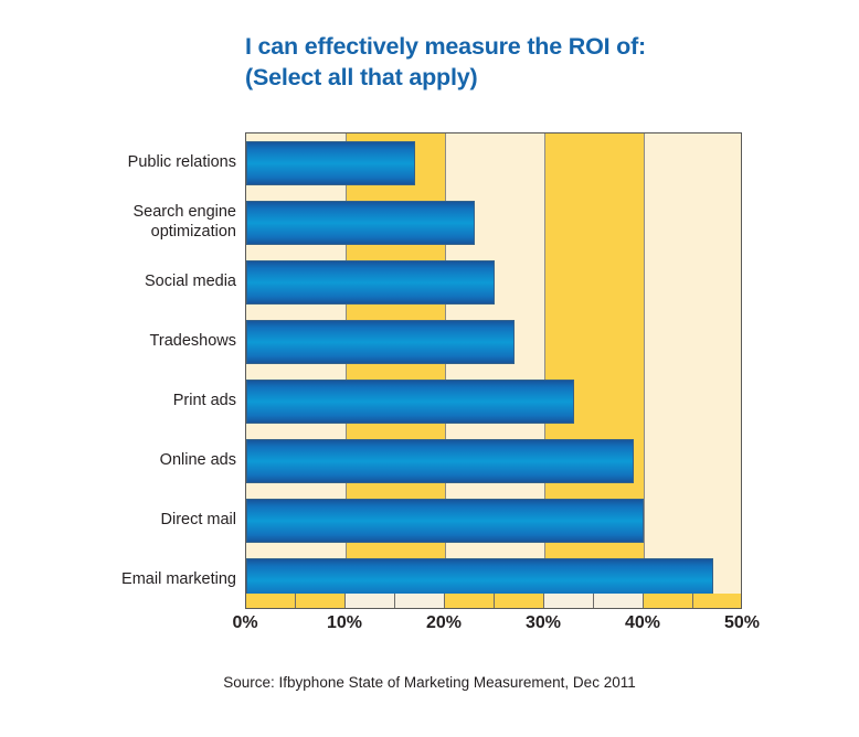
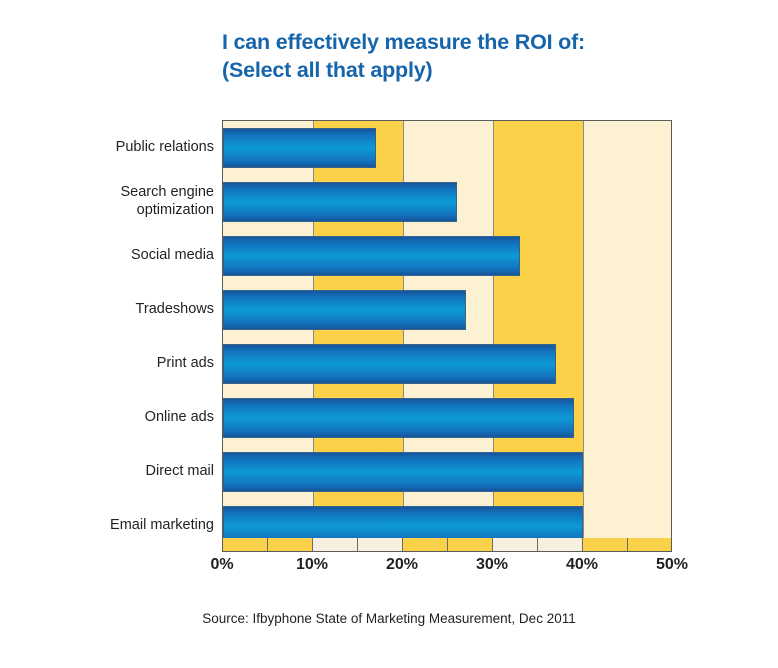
Search engine optimization: 23% -> 26%
Social media: 25% -> 33%
Print ads: 33% -> 37%
Email marketing: 47% -> 40%
